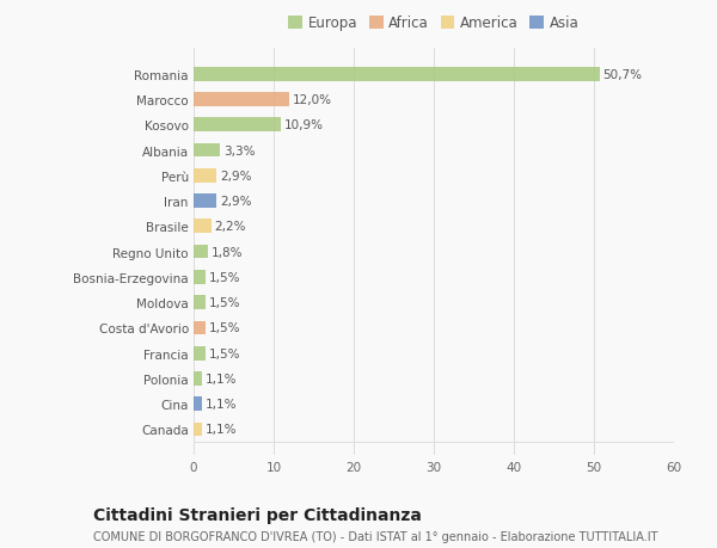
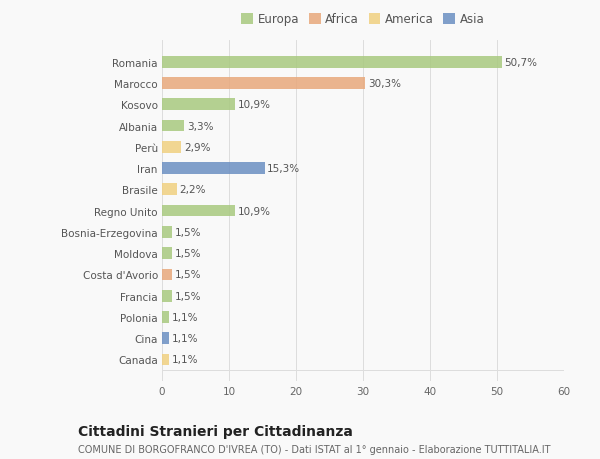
Marocco: 12,0% -> 30,3%
Iran: 2,9% -> 15,3%
Regno Unito: 1,8% -> 10,9%
